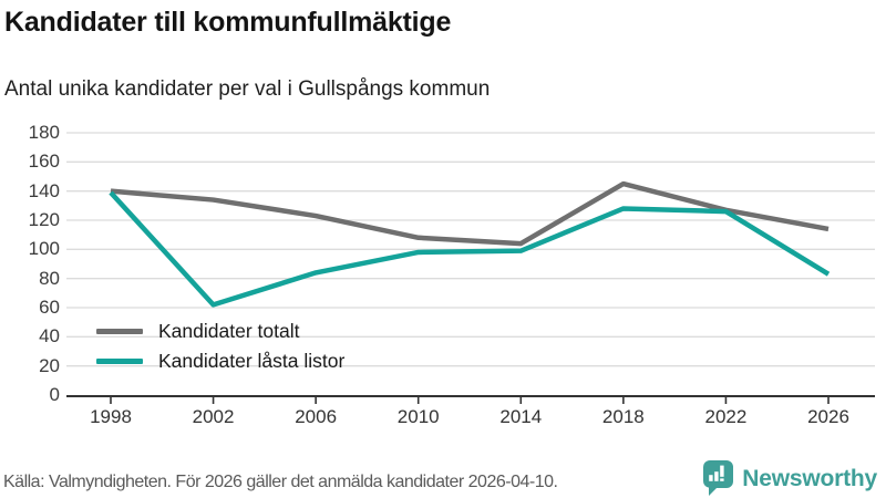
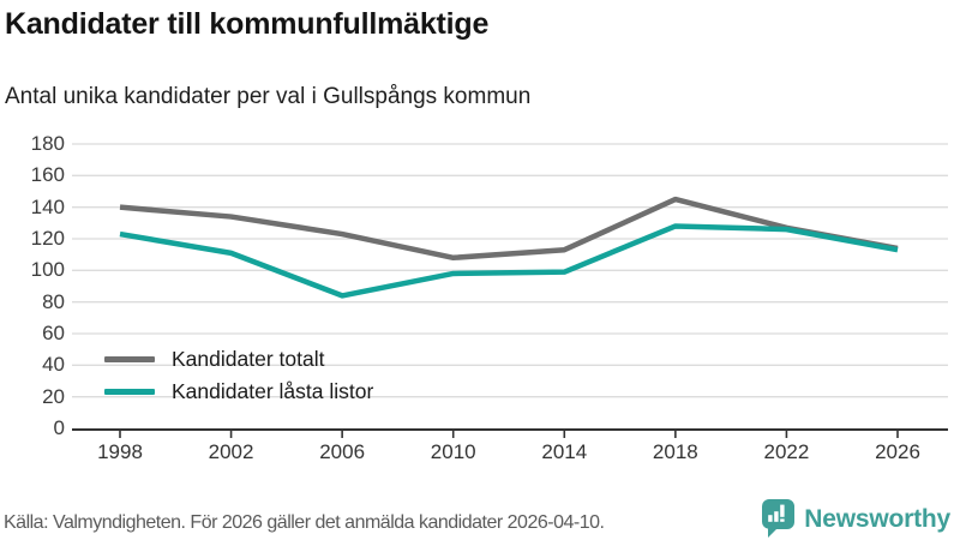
Kandidater låsta listor/1998: 139 -> 123
Kandidater låsta listor/2002: 62 -> 111
Kandidater totalt/2014: 104 -> 113
Kandidater låsta listor/2026: 83 -> 113
